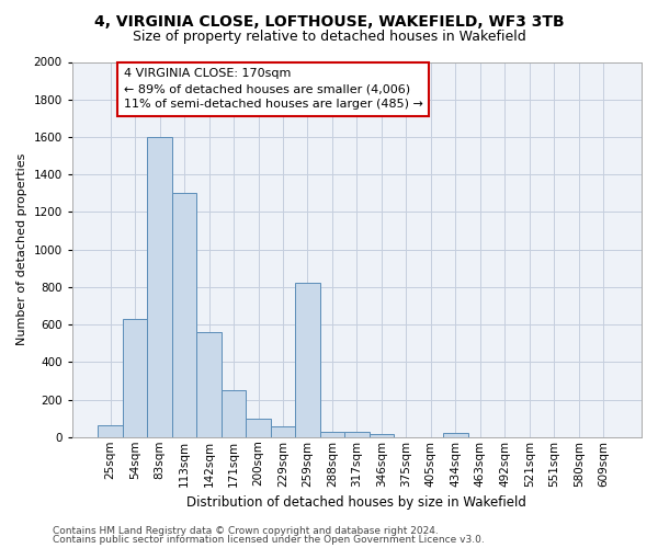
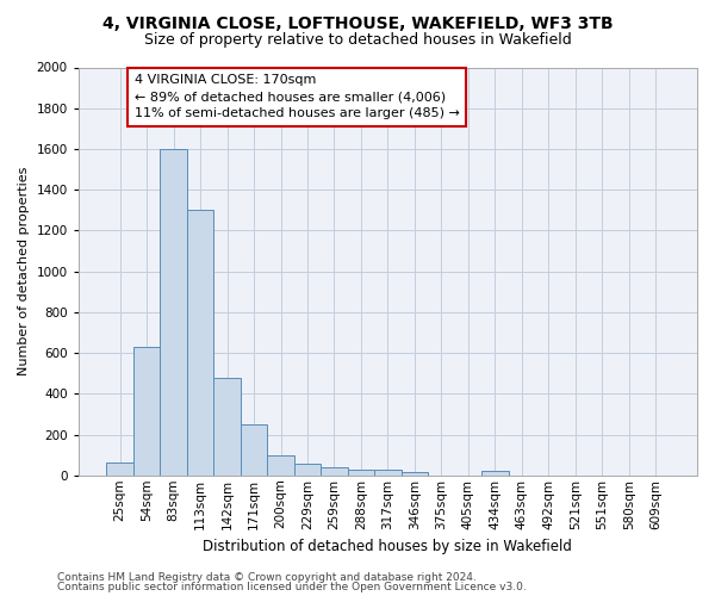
142sqm: 560 -> 480
259sqm: 820 -> 40
